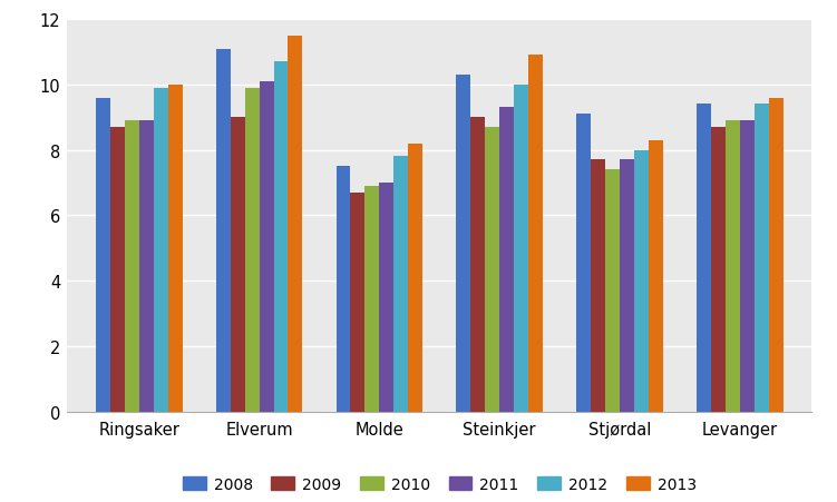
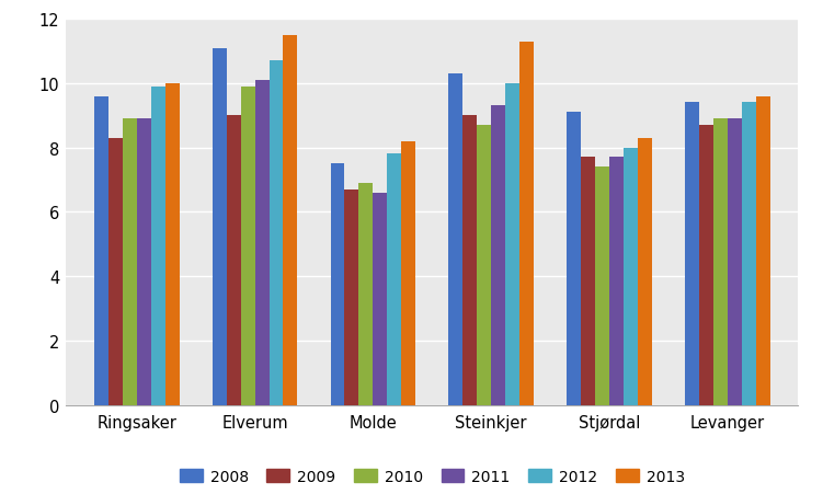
2009/Ringsaker: 8.7 -> 8.3
2011/Molde: 7.0 -> 6.6
2013/Steinkjer: 10.9 -> 11.3
